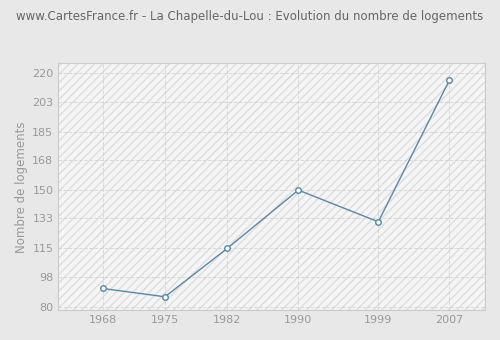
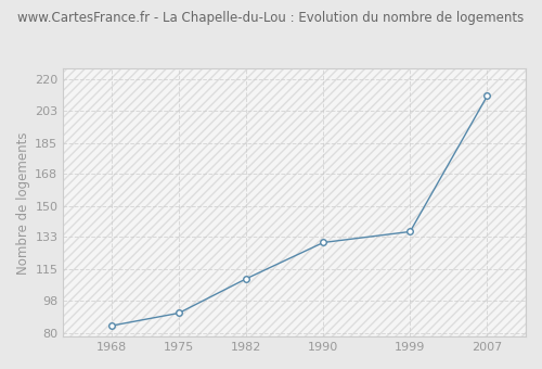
1968: 91 -> 84
1975: 86 -> 91
1982: 115 -> 110
1990: 150 -> 130
1999: 131 -> 136
2007: 216 -> 211
